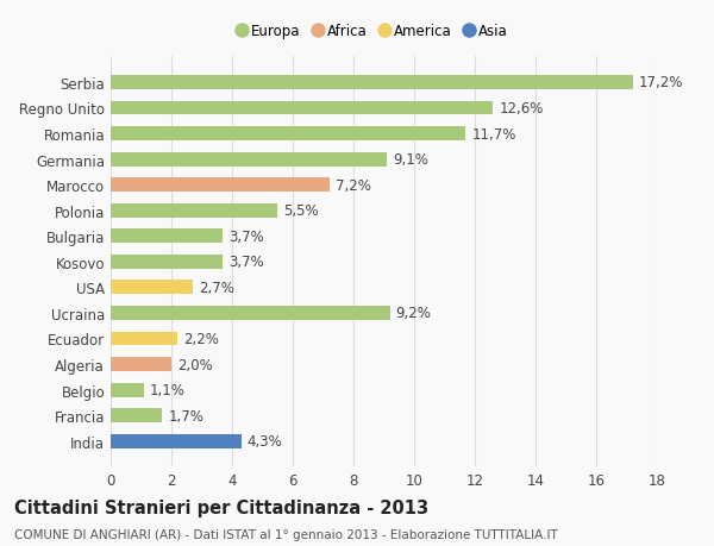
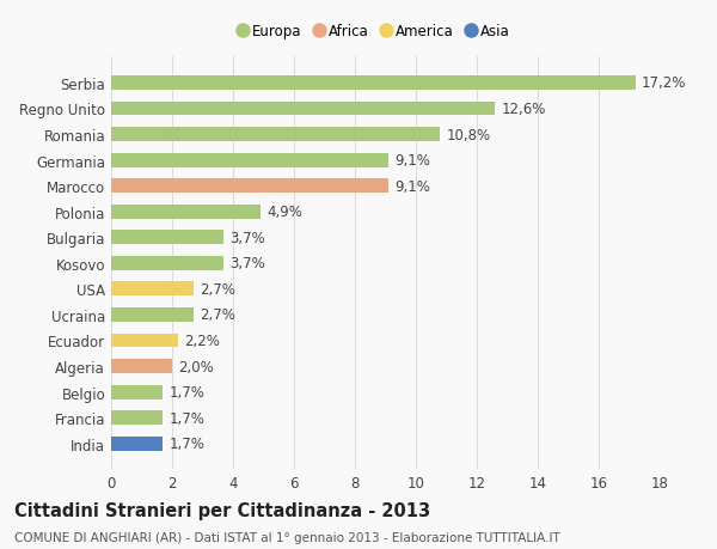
Romania: 11,7% -> 10,8%
Marocco: 7,2% -> 9,1%
Polonia: 5,5% -> 4,9%
Ucraina: 9,2% -> 2,7%
Belgio: 1,1% -> 1,7%
India: 4,3% -> 1,7%
